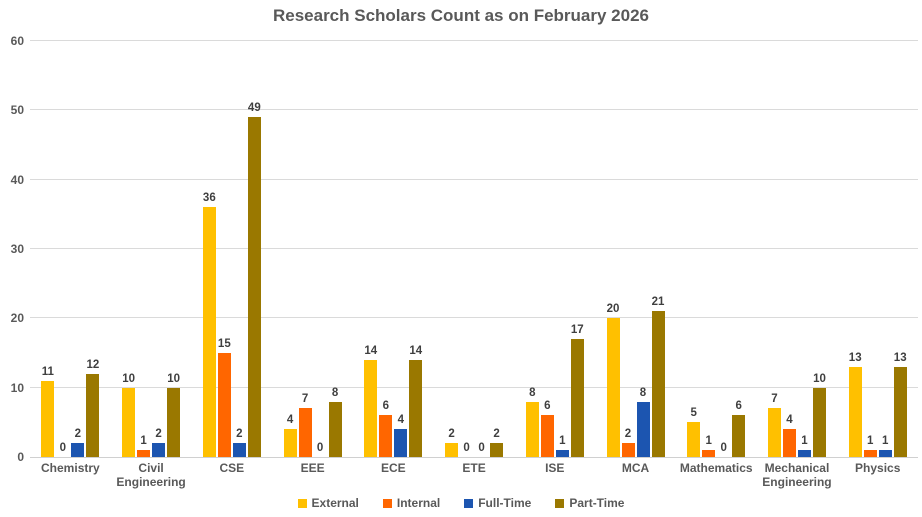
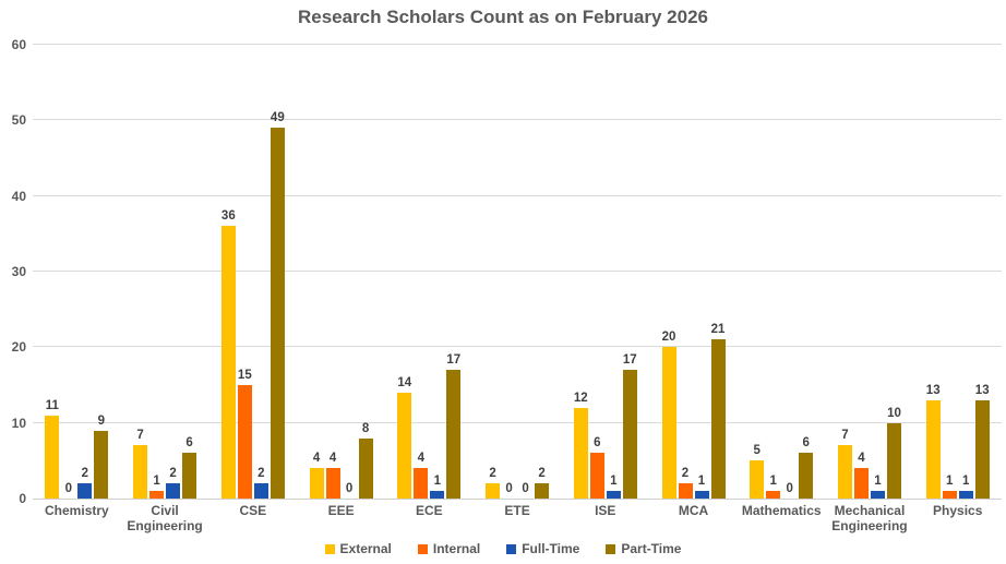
Part-Time/Chemistry: 12 -> 9
External/Civil Engineering: 10 -> 7
Part-Time/Civil Engineering: 10 -> 6
Internal/EEE: 7 -> 4
Internal/ECE: 6 -> 4
Full-Time/ECE: 4 -> 1
Part-Time/ECE: 14 -> 17
External/ISE: 8 -> 12
Full-Time/MCA: 8 -> 1
